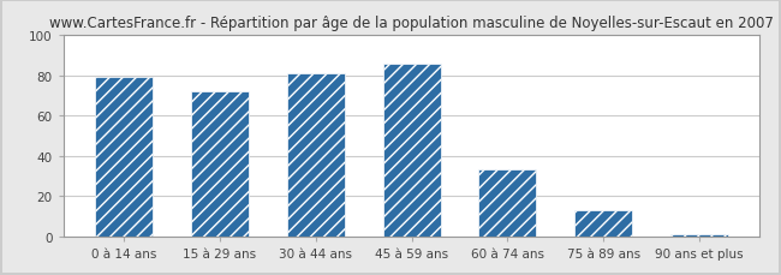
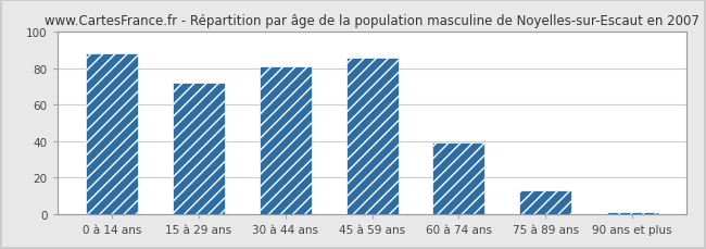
0 à 14 ans: 79 -> 88
60 à 74 ans: 33 -> 39
